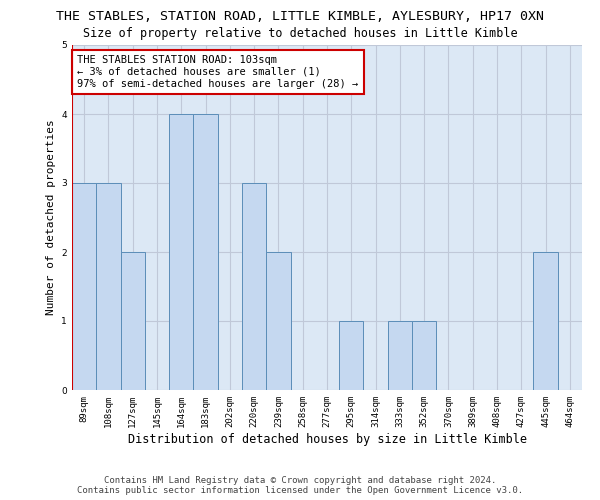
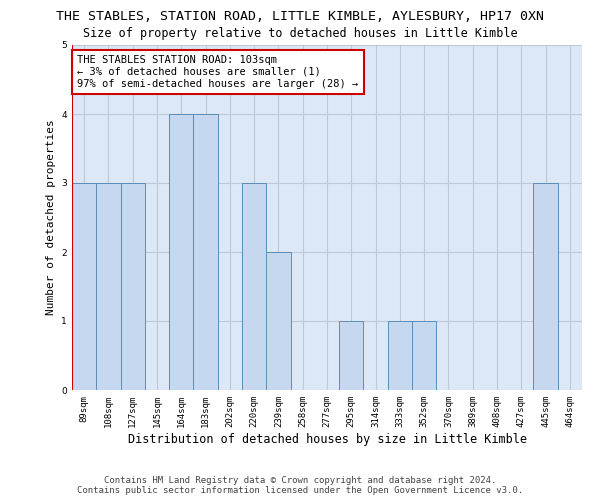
127sqm: 2 -> 3
445sqm: 2 -> 3
